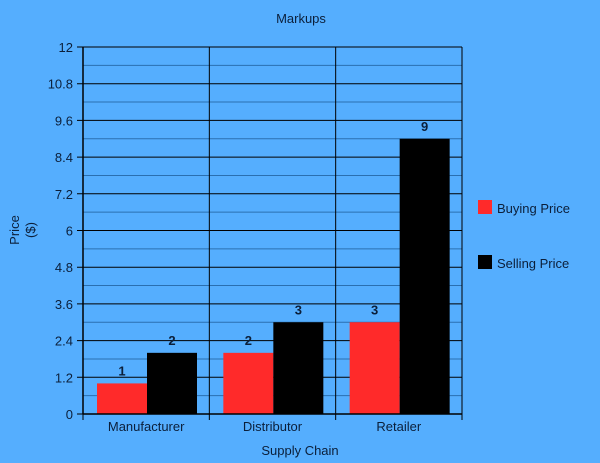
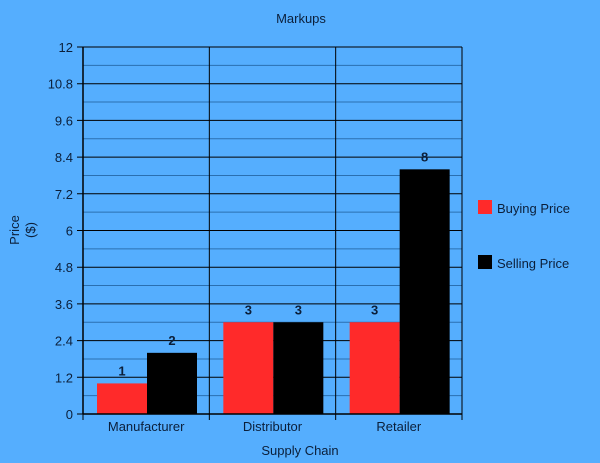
Buying Price/Distributor: 2 -> 3
Selling Price/Retailer: 9 -> 8
